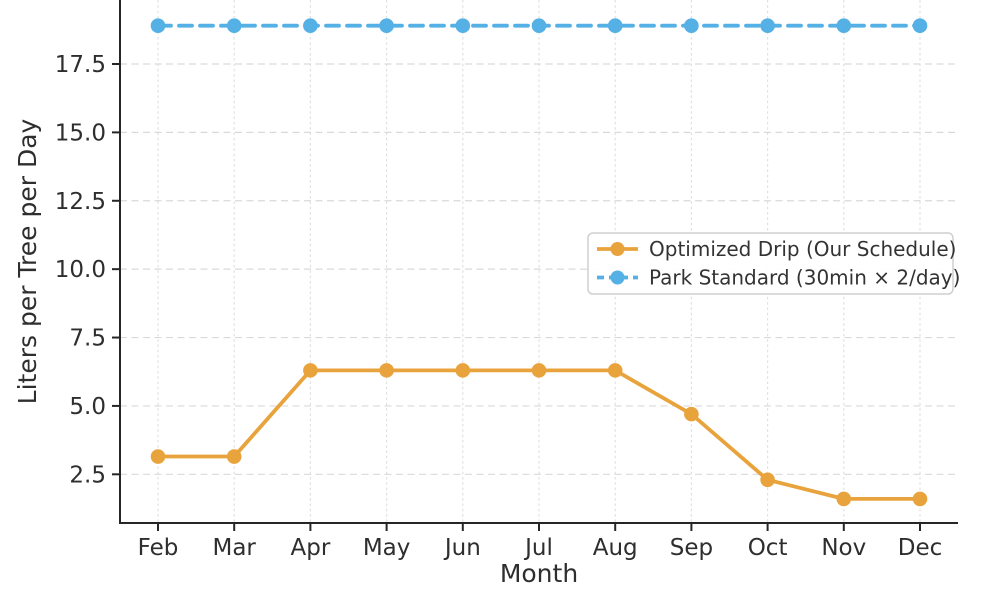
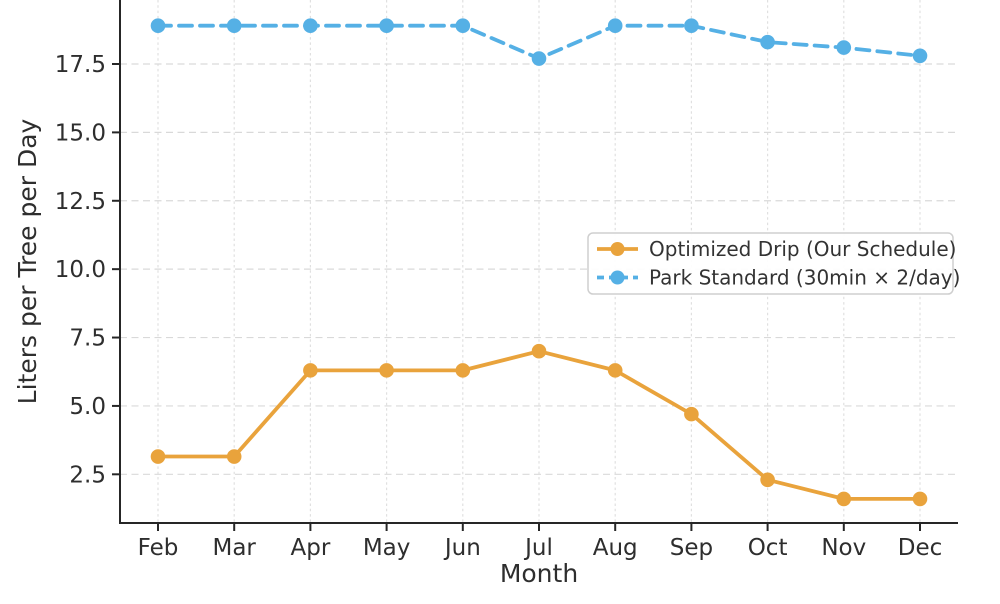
Optimized Drip (Our Schedule)/Jul: 6.3 -> 7.0
Park Standard (30min × 2/day)/Jul: 18.9 -> 17.7
Park Standard (30min × 2/day)/Oct: 18.9 -> 18.3
Park Standard (30min × 2/day)/Nov: 18.9 -> 18.1
Park Standard (30min × 2/day)/Dec: 18.9 -> 17.8
